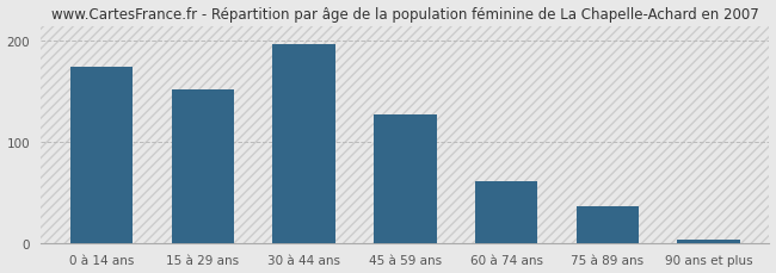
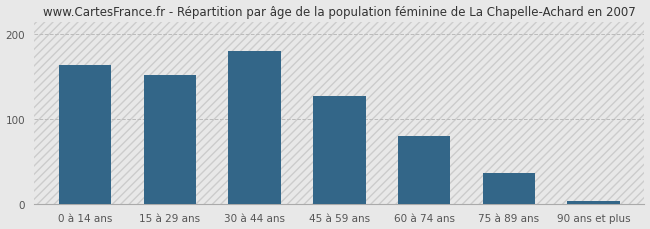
0 à 14 ans: 175 -> 164
30 à 44 ans: 197 -> 180
60 à 74 ans: 62 -> 80
